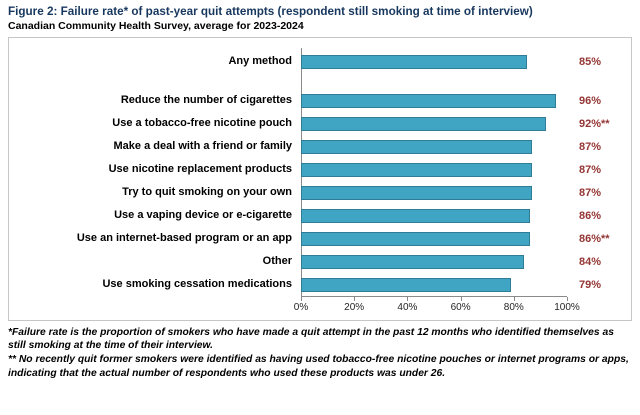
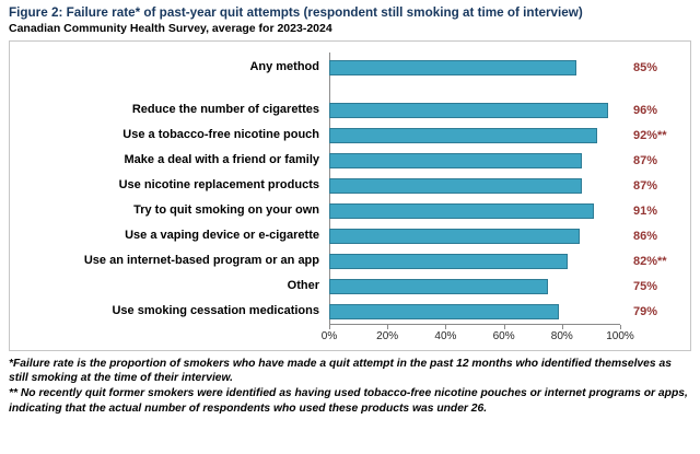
Try to quit smoking on your own: 87% -> 91%
Use an internet-based program or an app: 86 -> 82
Other: 84% -> 75%
